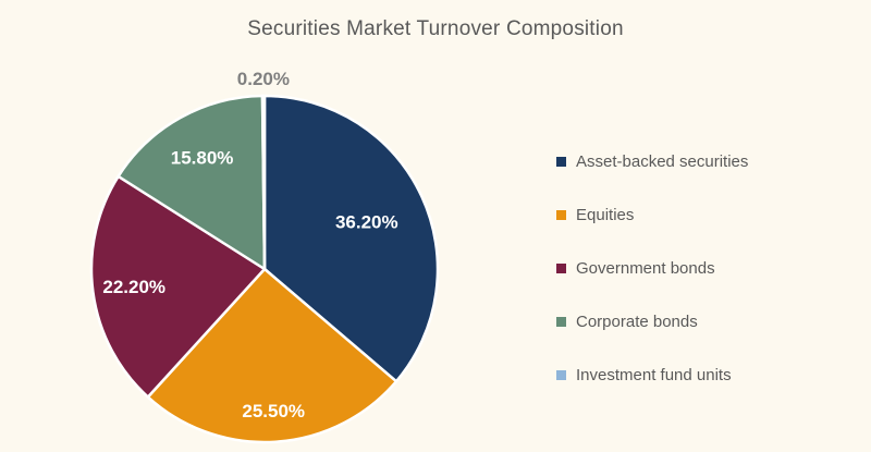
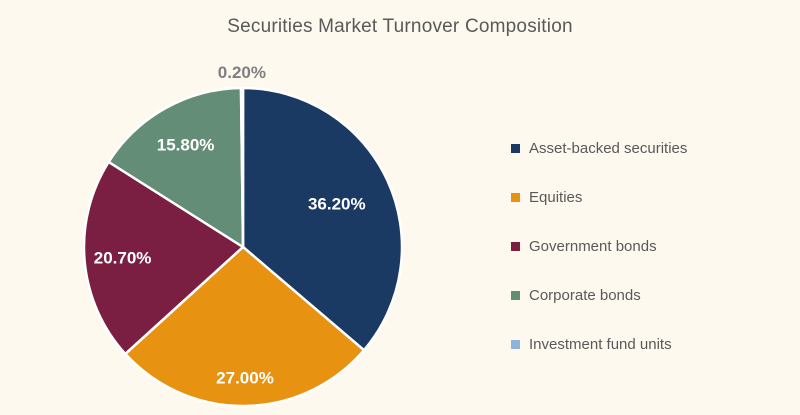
Equities: 25.50% -> 27.00%
Government bonds: 22.20% -> 20.70%
